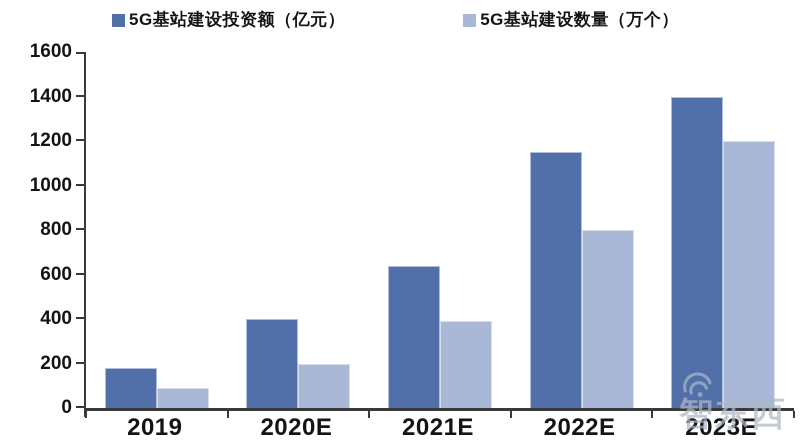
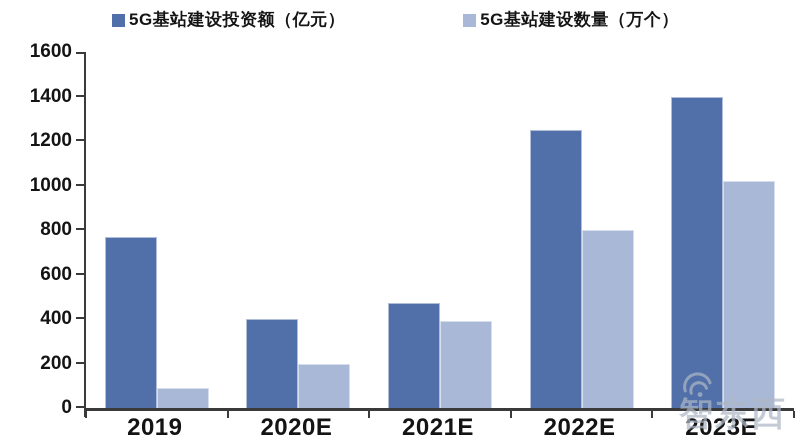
5G基站建设投资额（亿元）/2019: 180 -> 770
5G基站建设投资额（亿元）/2021E: 640 -> 470
5G基站建设投资额（亿元）/2022E: 1150 -> 1250
5G基站建设数量（万个）/2023E: 1200 -> 1020
